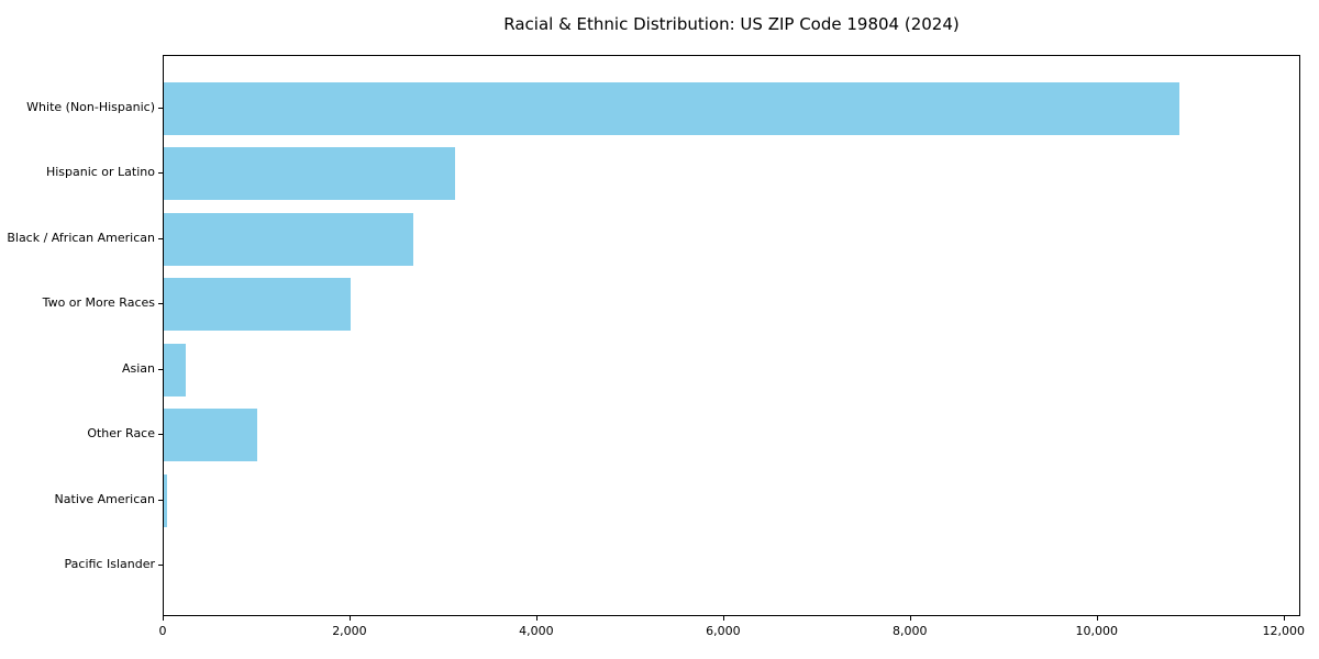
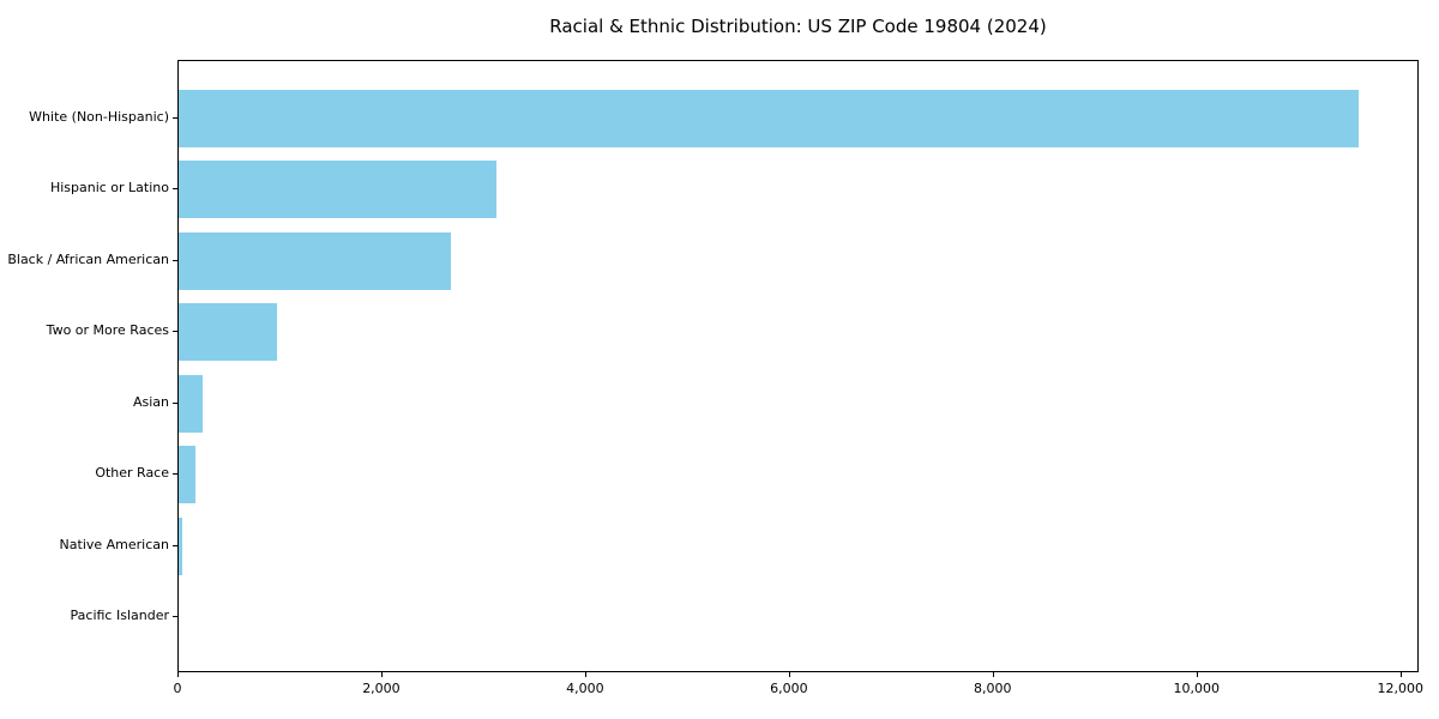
White (Non-Hispanic): 10900 -> 11600
Two or More Races: 2000 -> 1000
Other Race: 1000 -> 200
